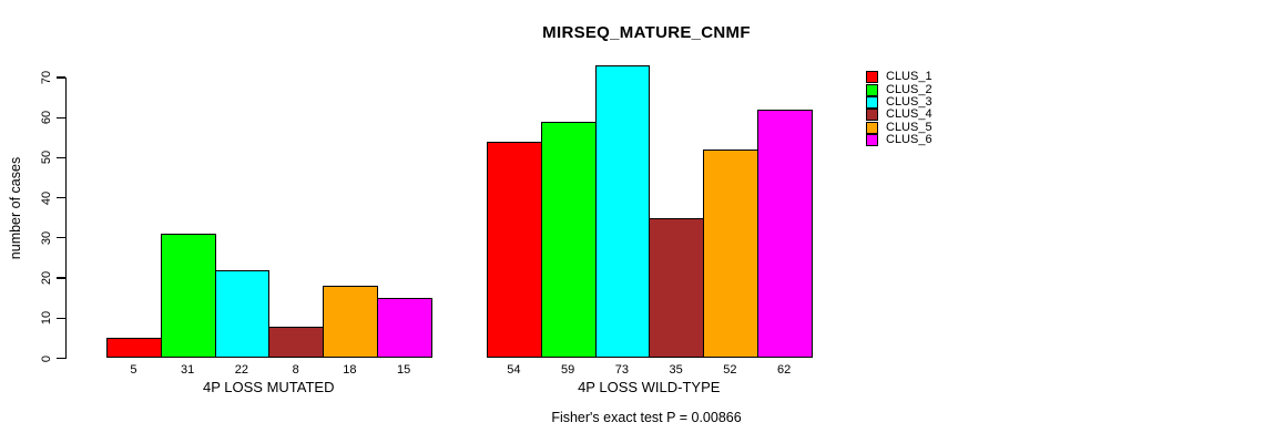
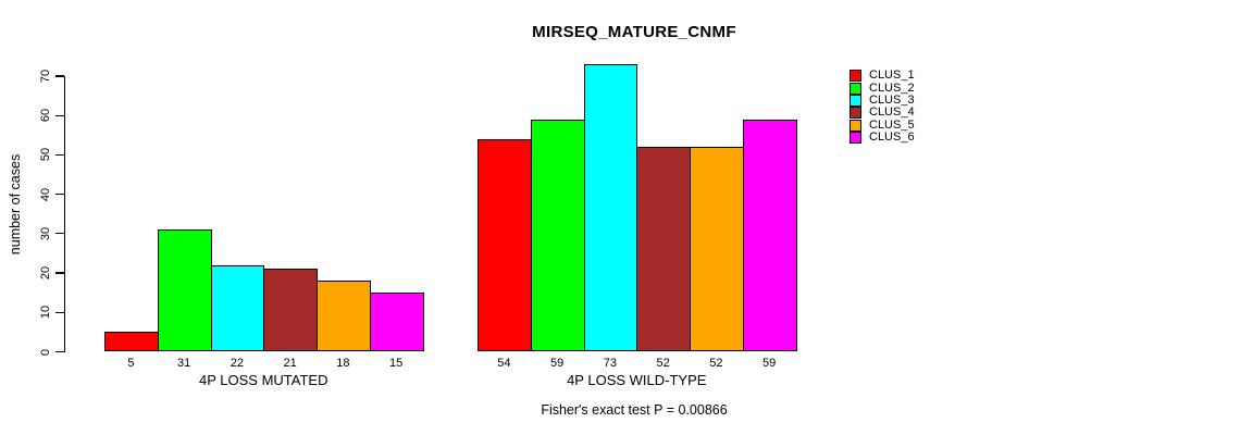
CLUS_4/4P LOSS MUTATED: 8 -> 21
CLUS_4/4P LOSS WILD-TYPE: 35 -> 52
CLUS_6/4P LOSS WILD-TYPE: 62 -> 59
